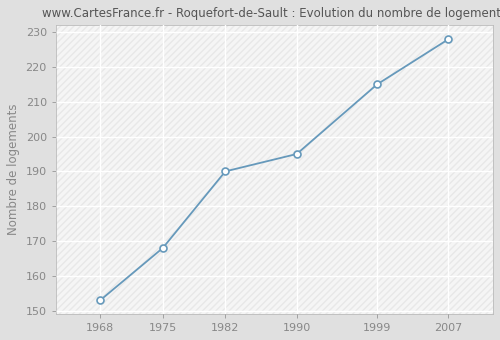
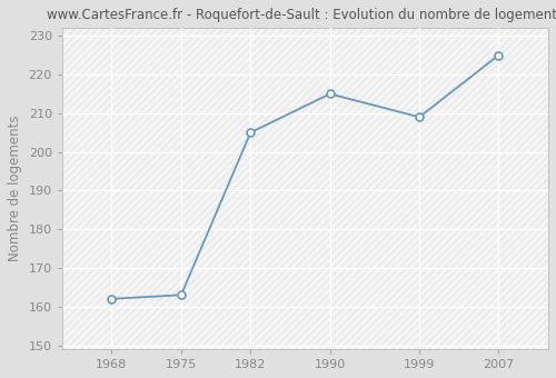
1968: 153 -> 162
1975: 168 -> 163
1982: 190 -> 205
1990: 195 -> 215
1999: 215 -> 209
2007: 228 -> 225
